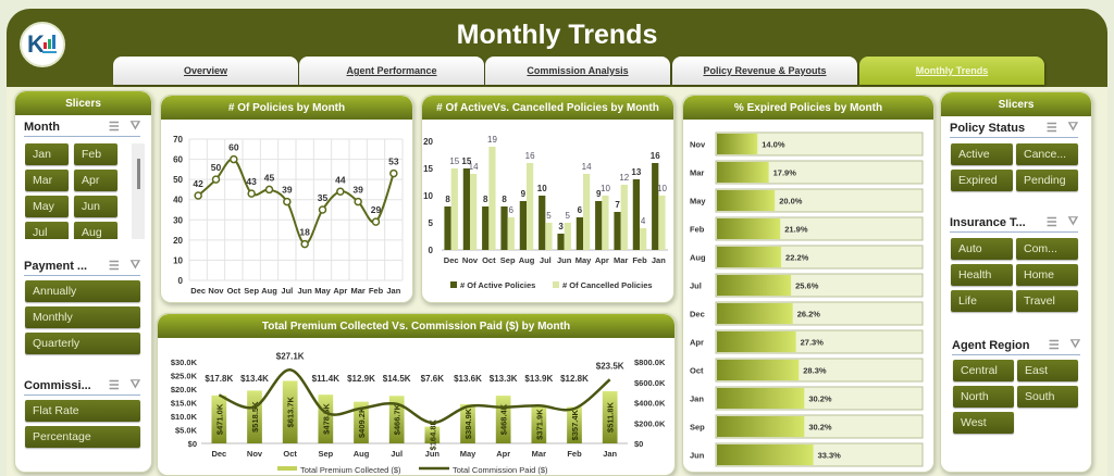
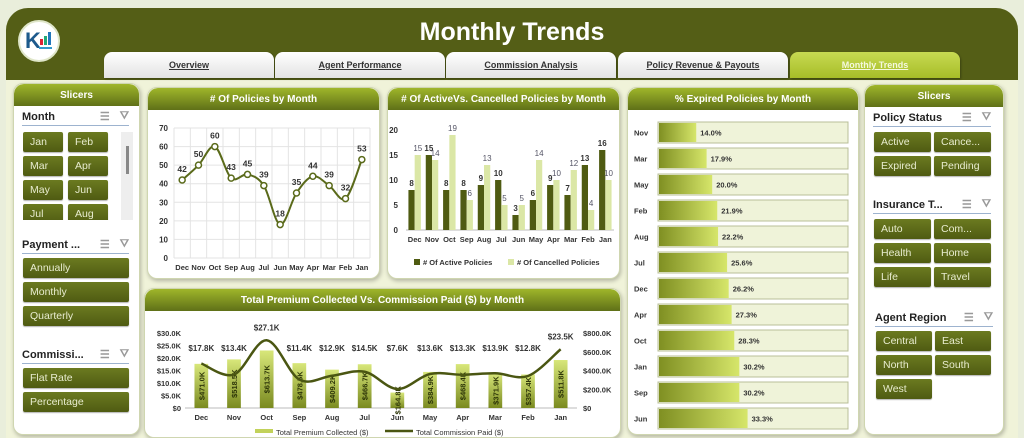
# Of Policies by Month/Feb: 29 -> 32
# Of ActiveVs. Cancelled Policies by Month/# Of Cancelled Policies/Aug: 16 -> 13
